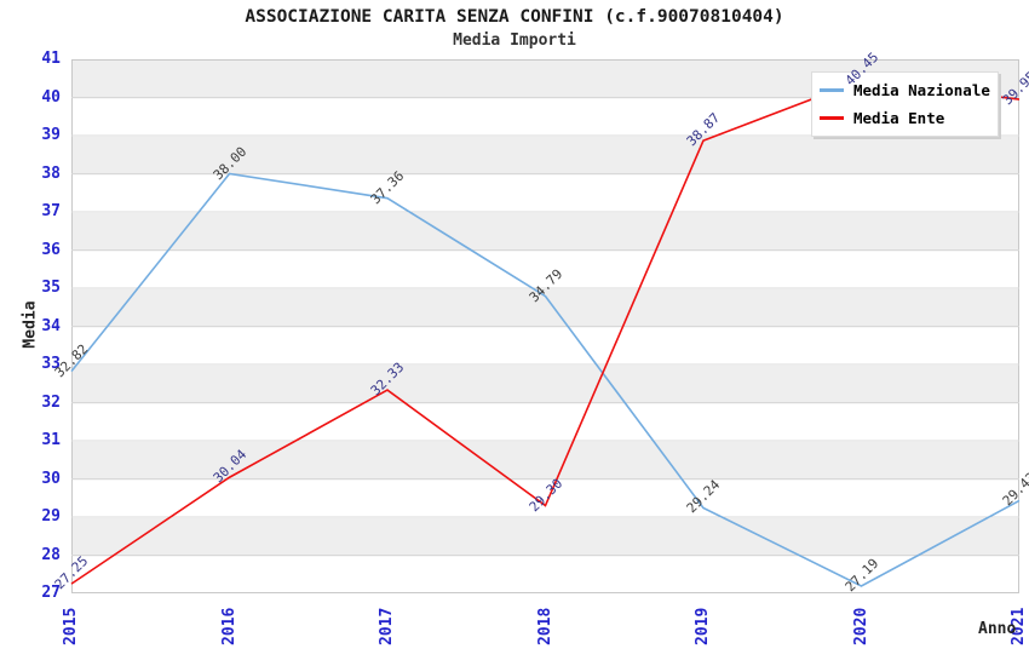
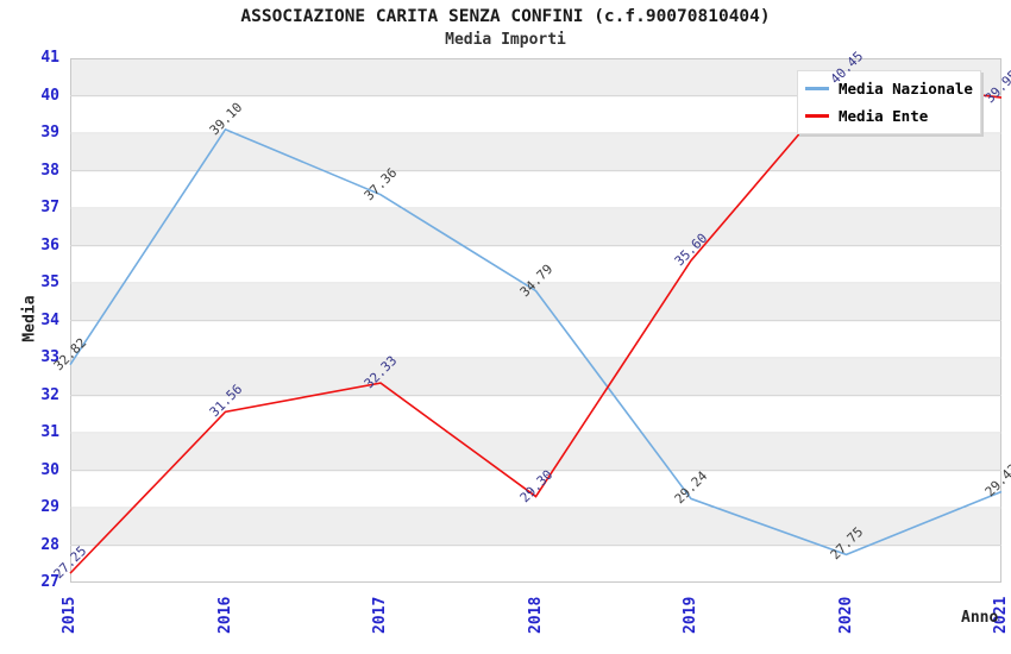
Media Nazionale/2016: 38.00 -> 39.10
Media Ente/2016: 30.04 -> 31.56
Media Ente/2019: 38.87 -> 35.60
Media Nazionale/2020: 27.19 -> 27.75
